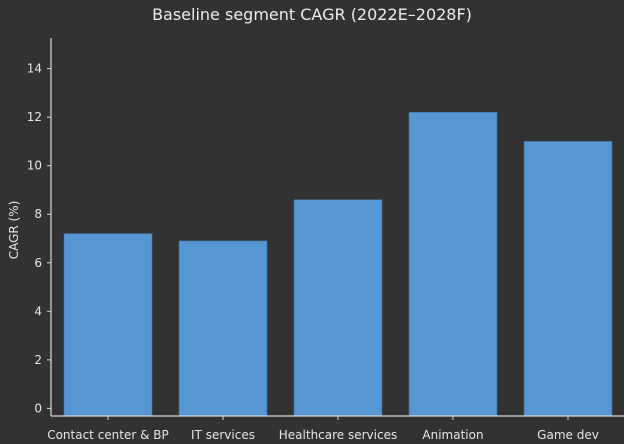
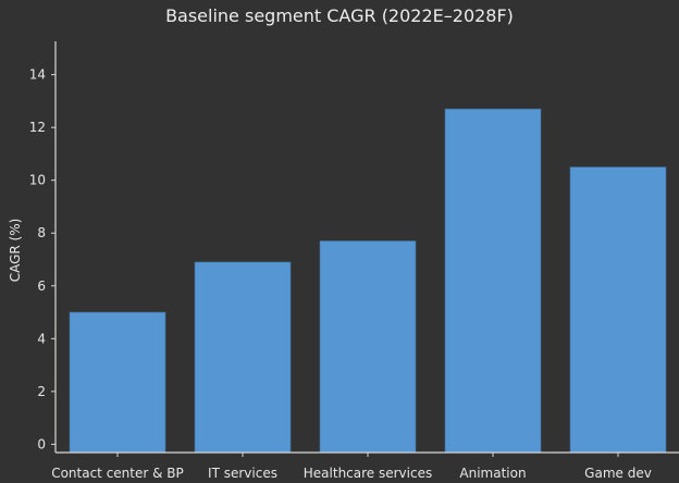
Contact center & BP: 7.2 -> 5.0
Healthcare services: 8.6 -> 7.7
Animation: 12.2 -> 12.7
Game dev: 11.0 -> 10.5
